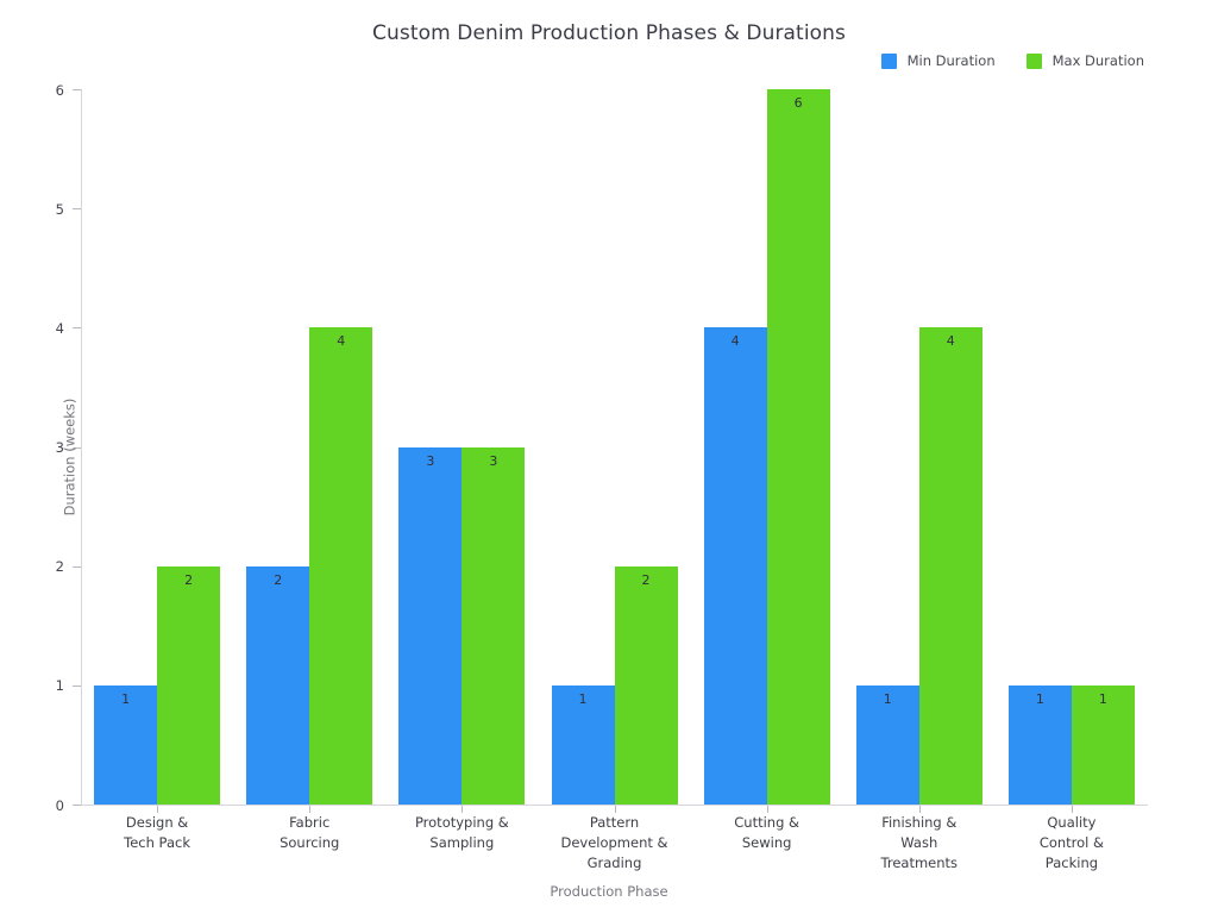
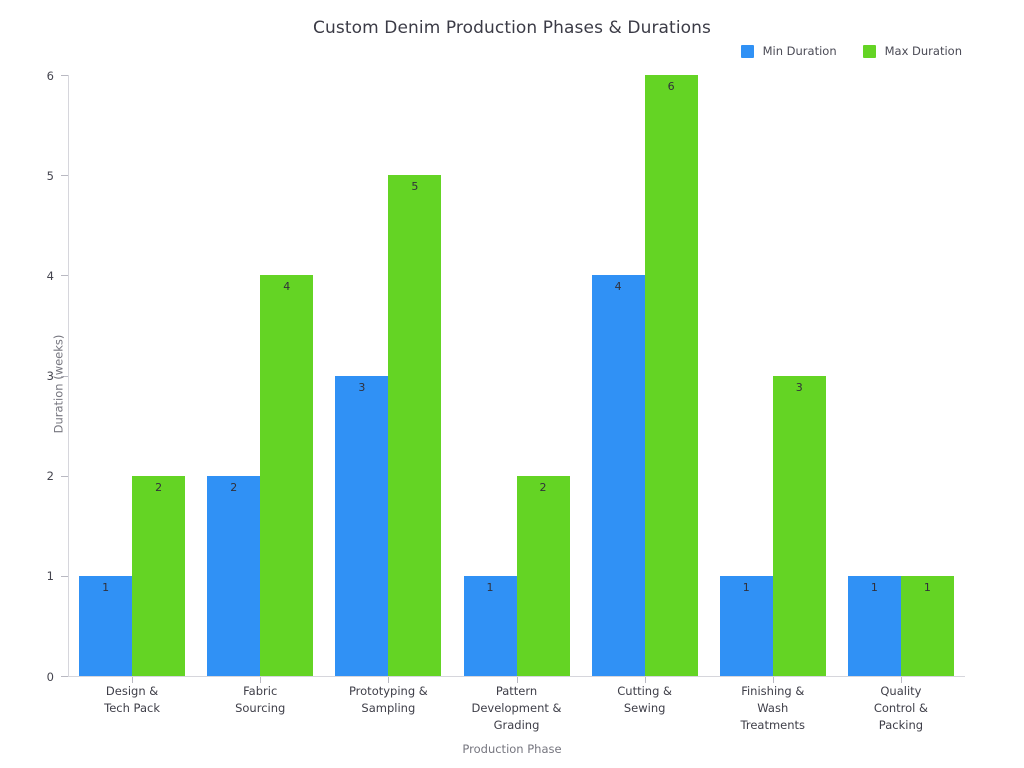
Max Duration/Prototyping & Sampling: 3 -> 5
Max Duration/Finishing & Wash Treatments: 4 -> 3
